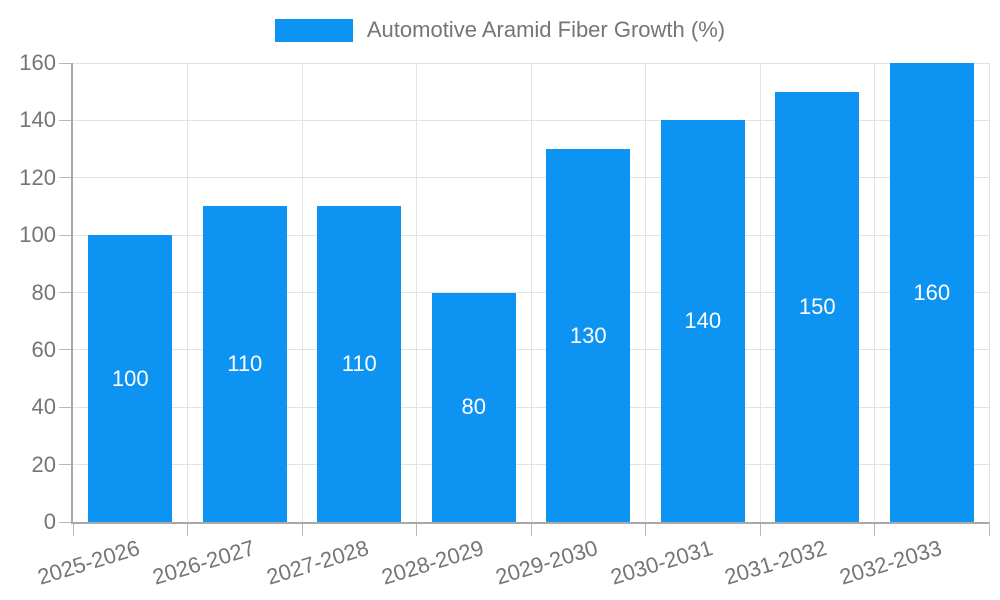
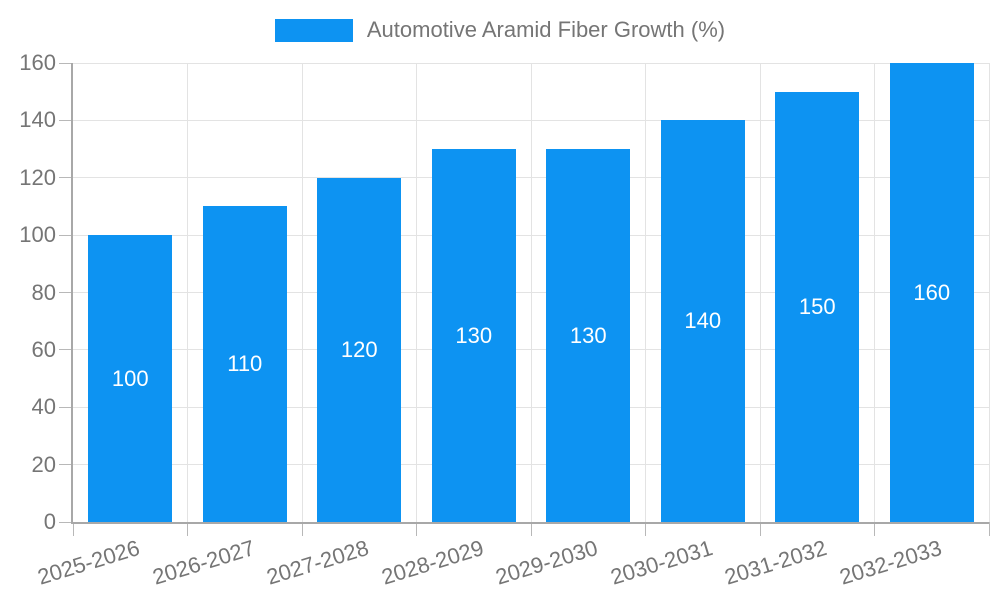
2027-2028: 110 -> 120
2028-2029: 80 -> 130
